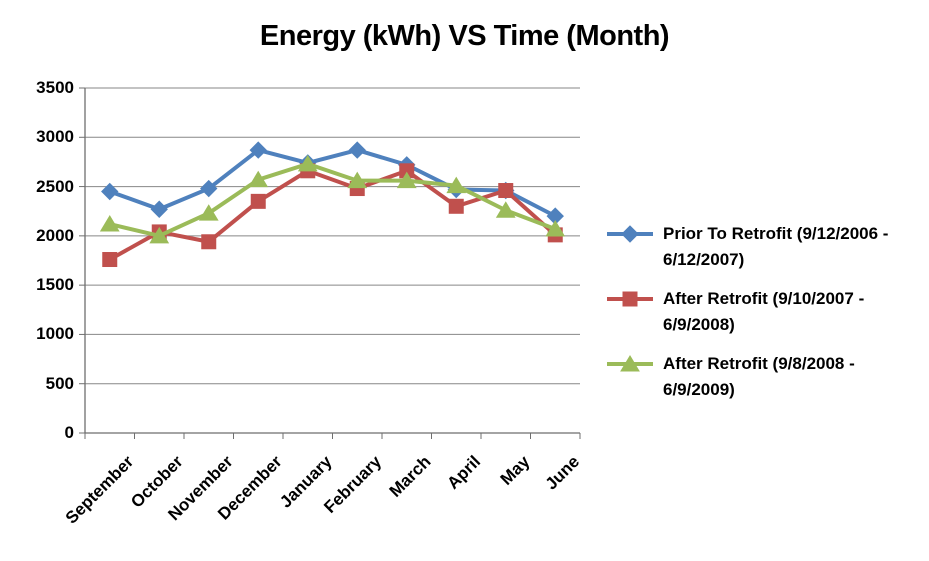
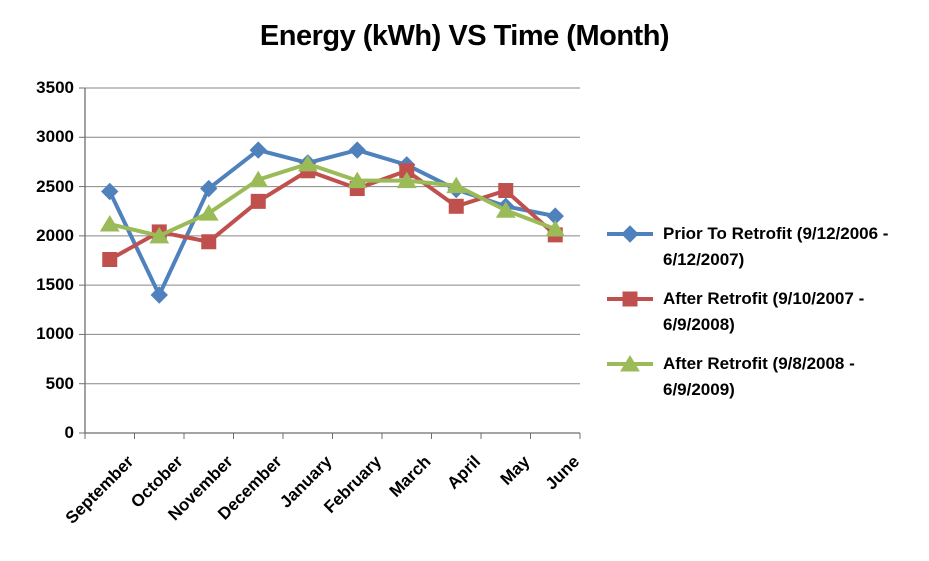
Prior To Retrofit (9/12/2006 - 6/12/2007)/October: 2300 -> 1400
Prior To Retrofit (9/12/2006 - 6/12/2007)/May: 2500 -> 2300
